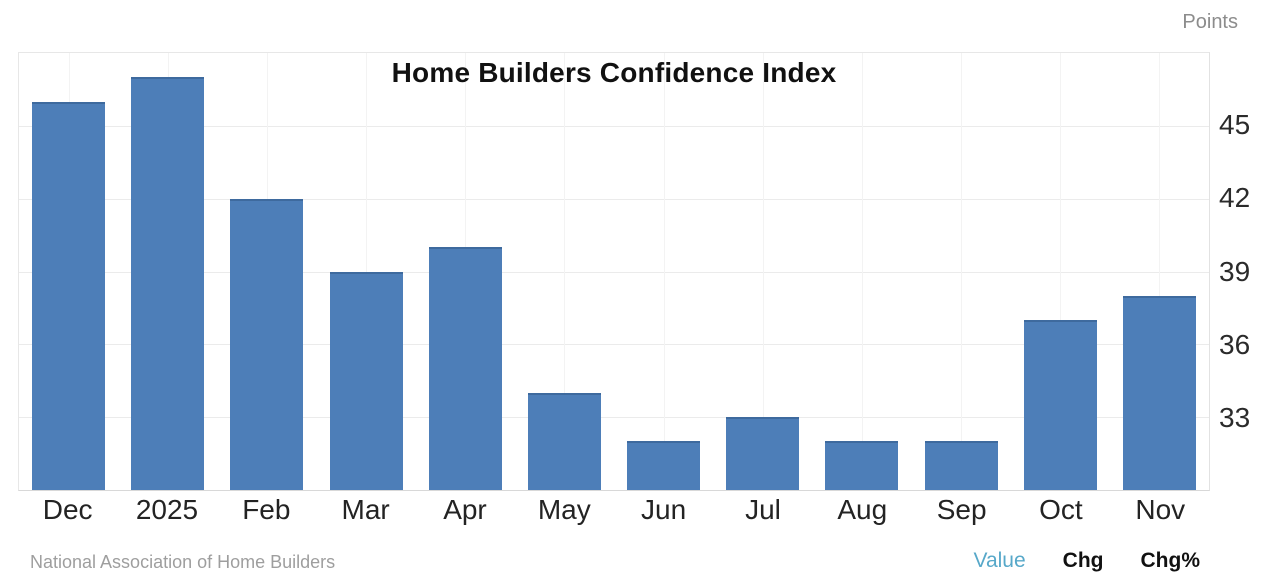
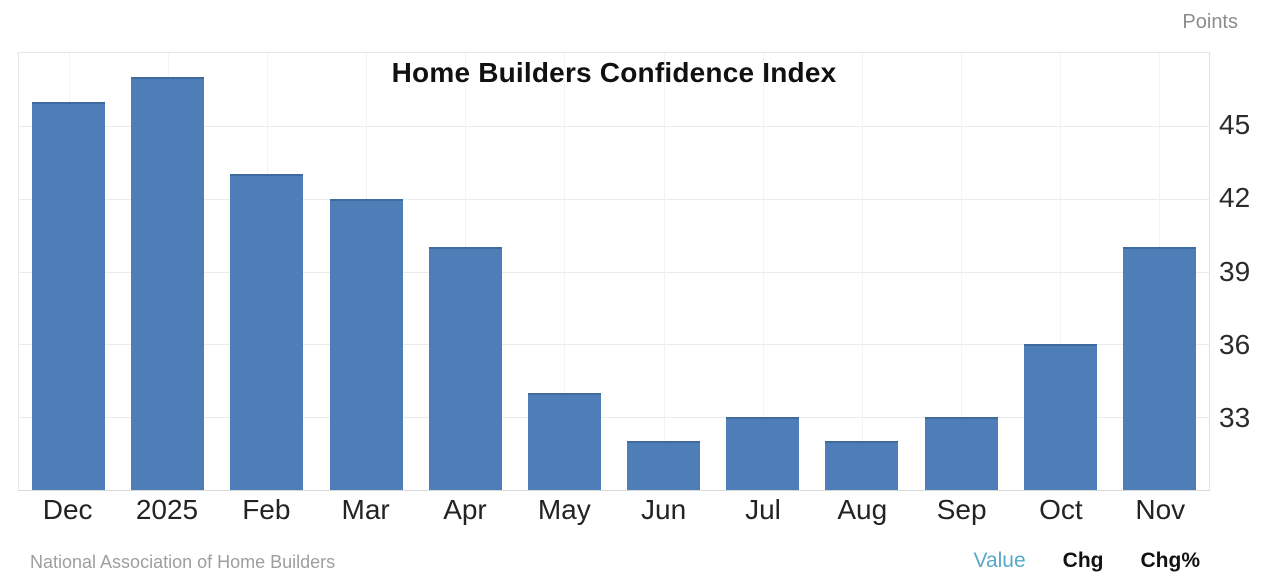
Feb: 42 -> 43
Mar: 39 -> 42
Sep: 32 -> 33
Oct: 37 -> 36
Nov: 38 -> 40
